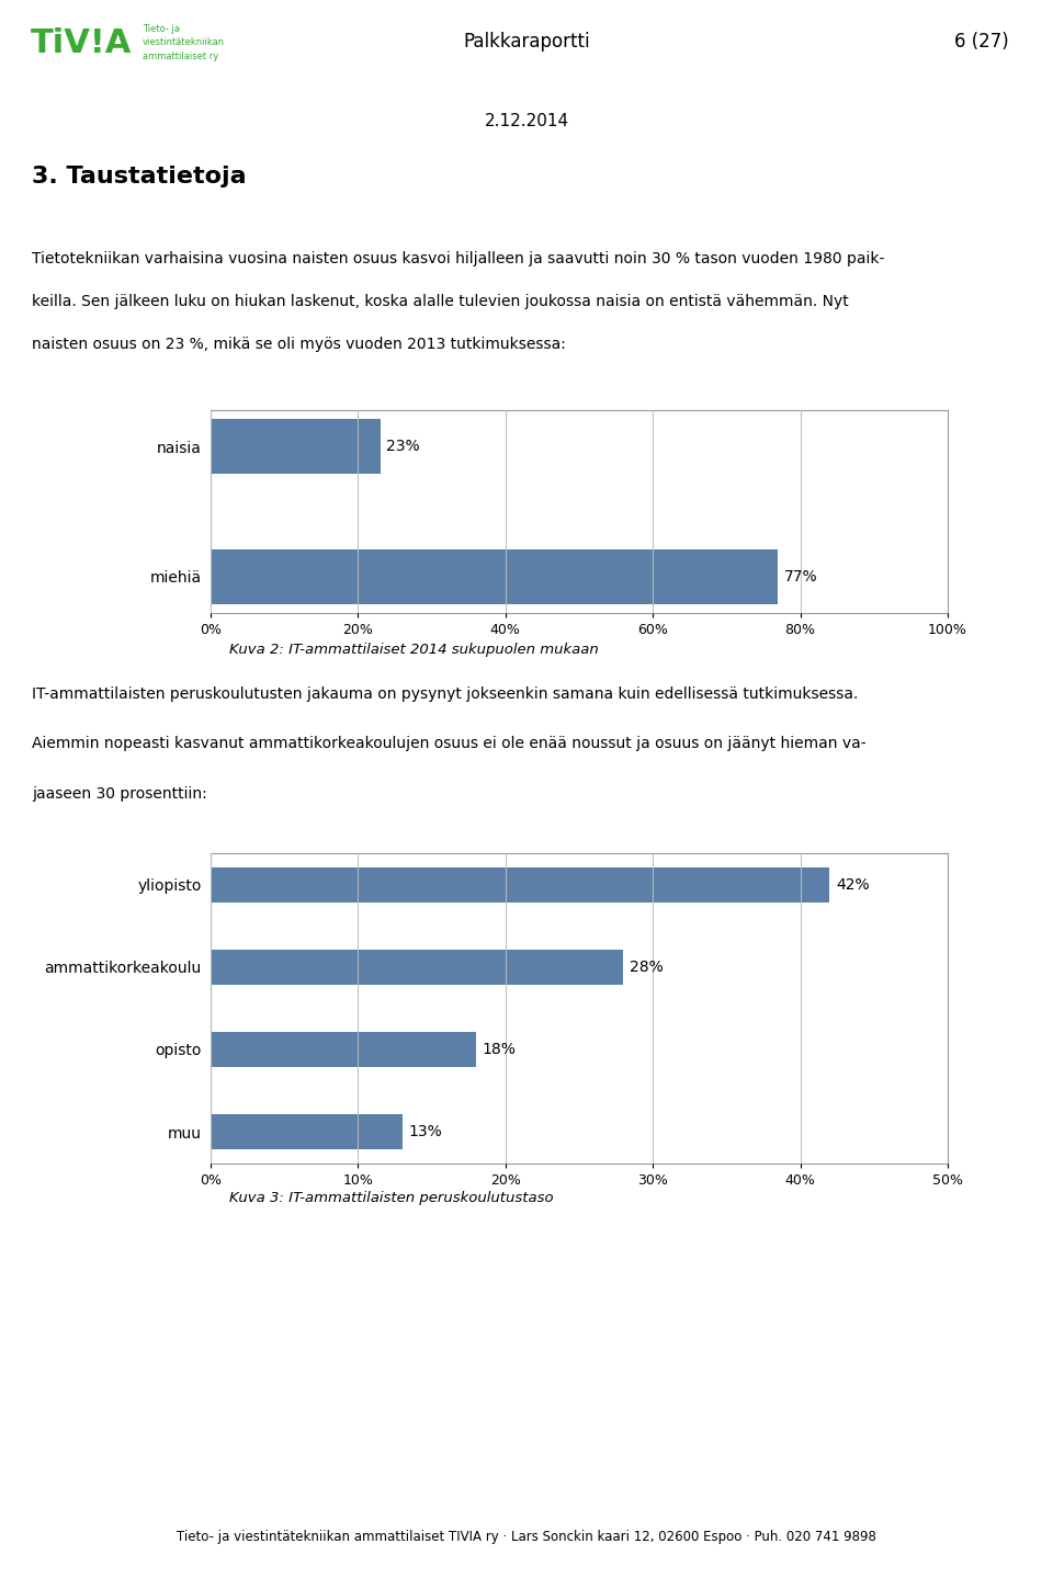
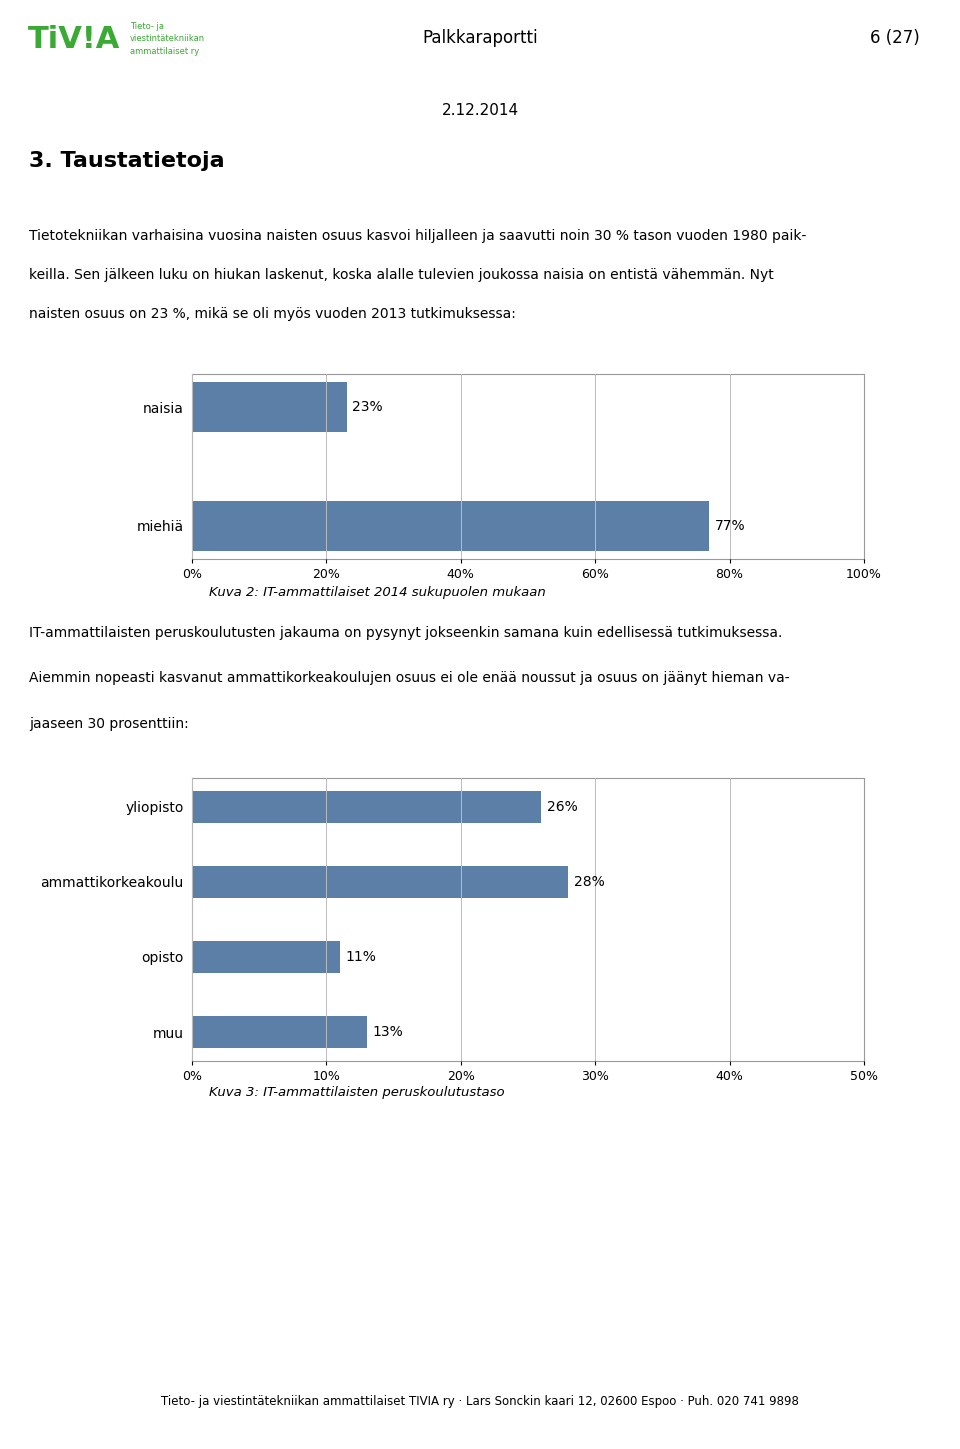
yliopisto: 42% -> 26%
opisto: 18% -> 11%
